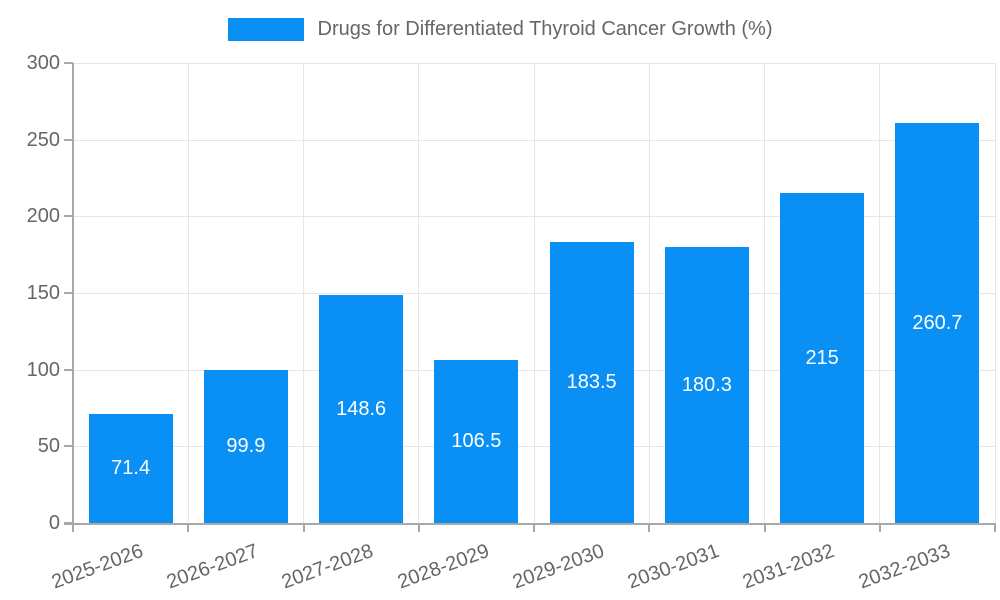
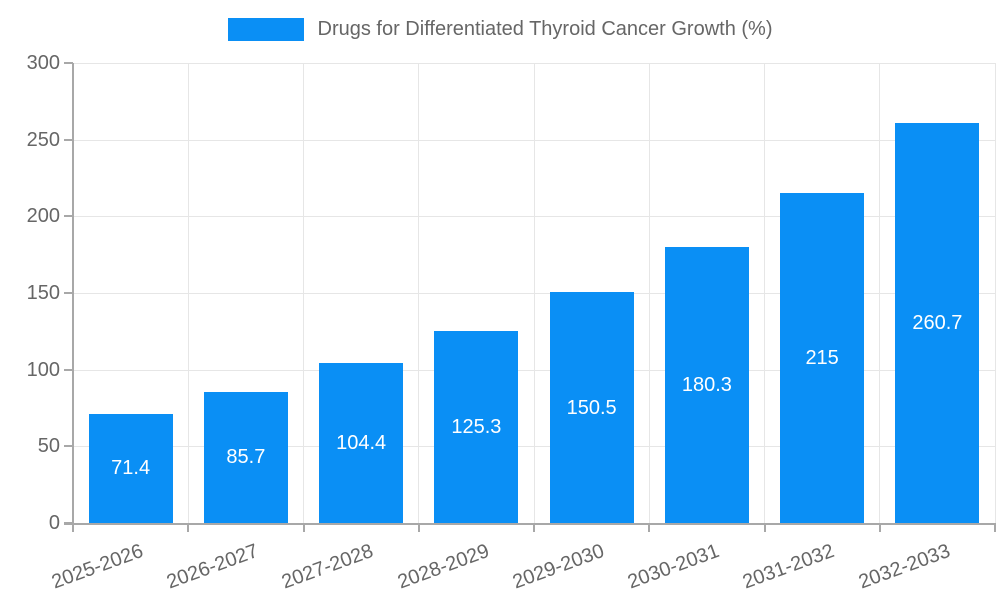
2026-2027: 99.9 -> 85.7
2027-2028: 148.6 -> 104.4
2028-2029: 106.5 -> 125.3
2029-2030: 183.5 -> 150.5
